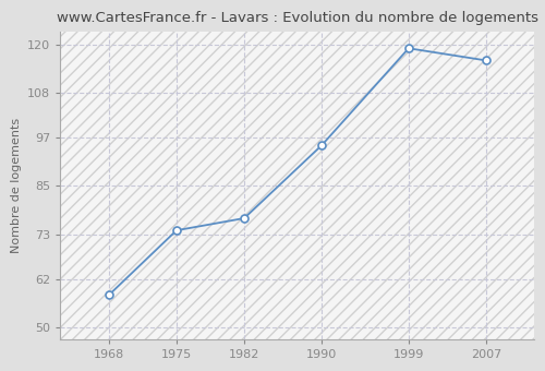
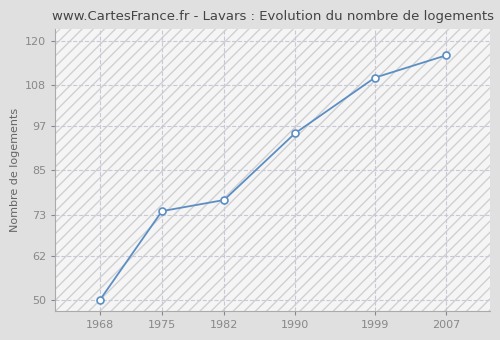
1968: 58 -> 50
1999: 119 -> 110
